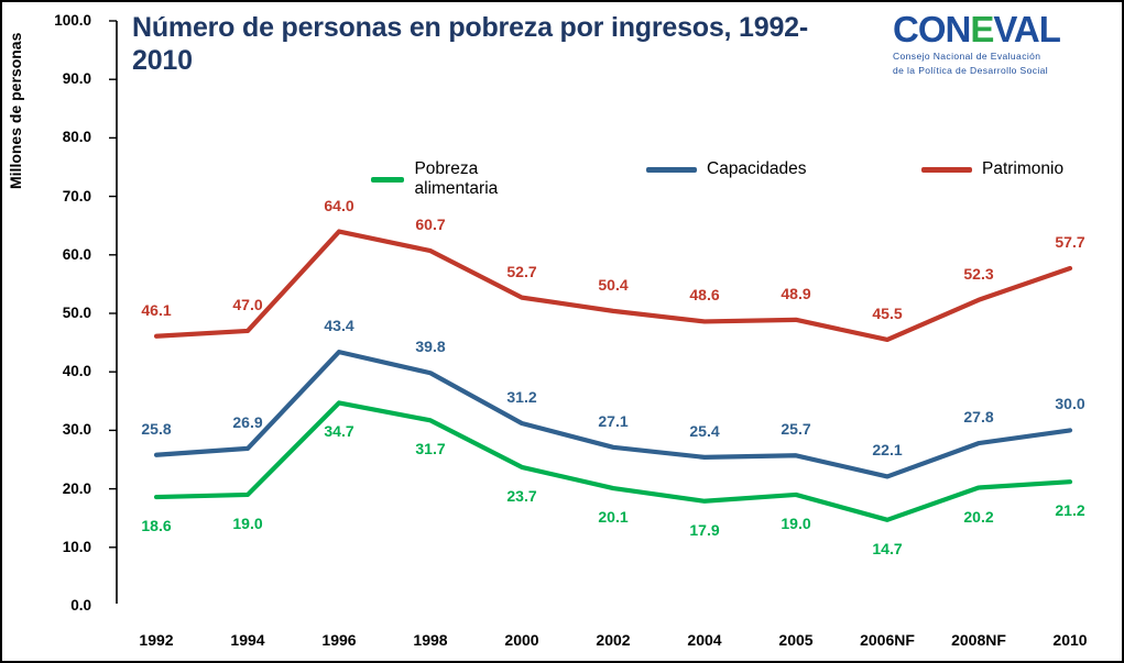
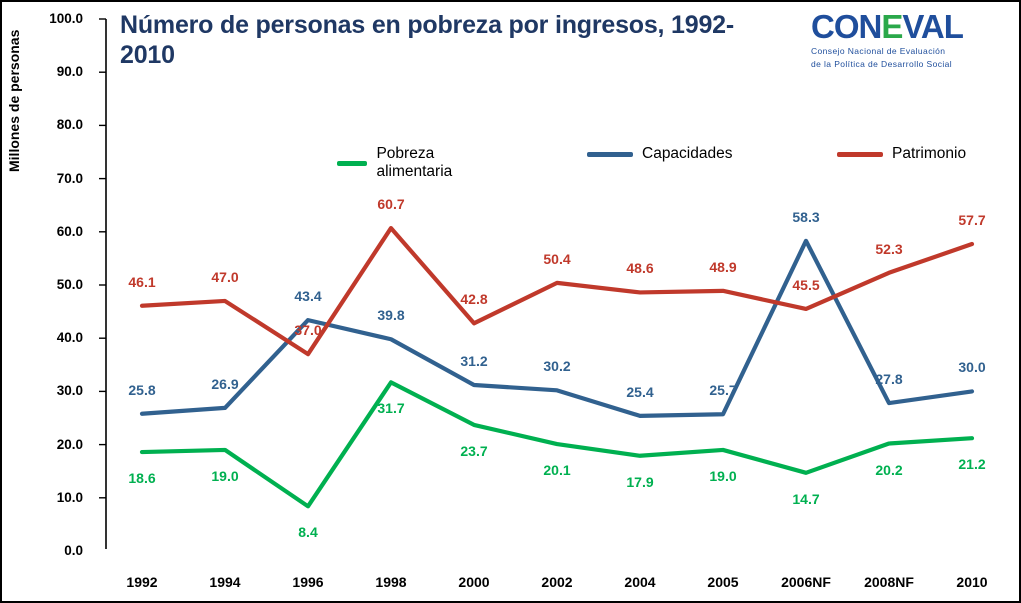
Pobreza alimentaria/1996: 34.7 -> 8.4
Patrimonio/1996: 64.0 -> 37.0
Patrimonio/2000: 52.7 -> 42.8
Capacidades/2002: 27.1 -> 30.2
Capacidades/2006NF: 22.1 -> 58.3
